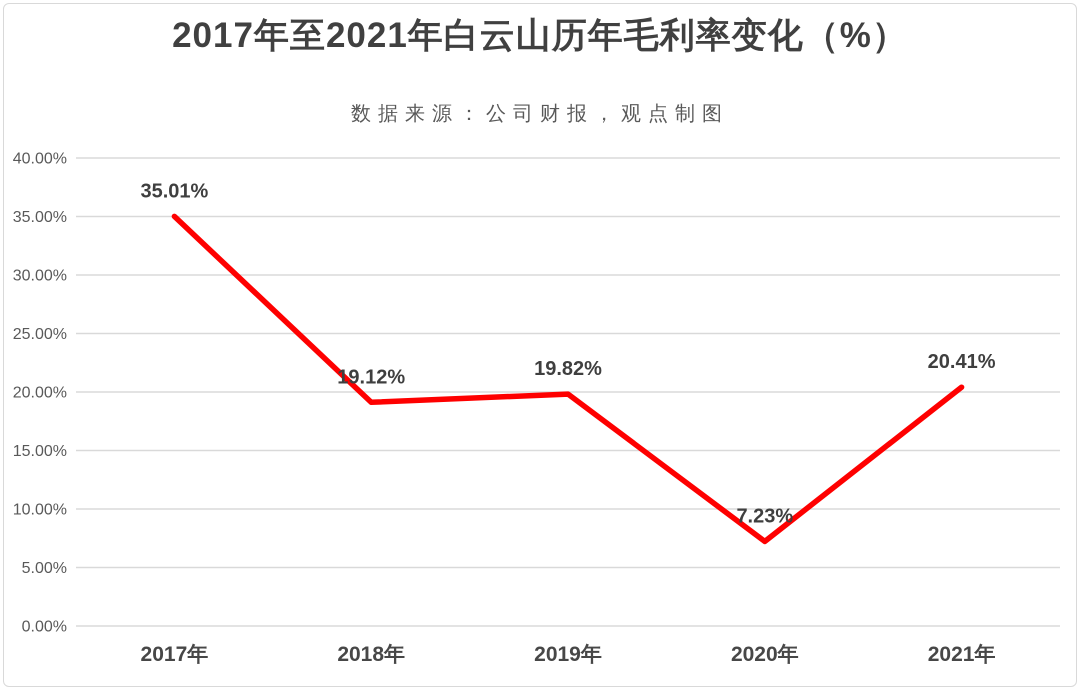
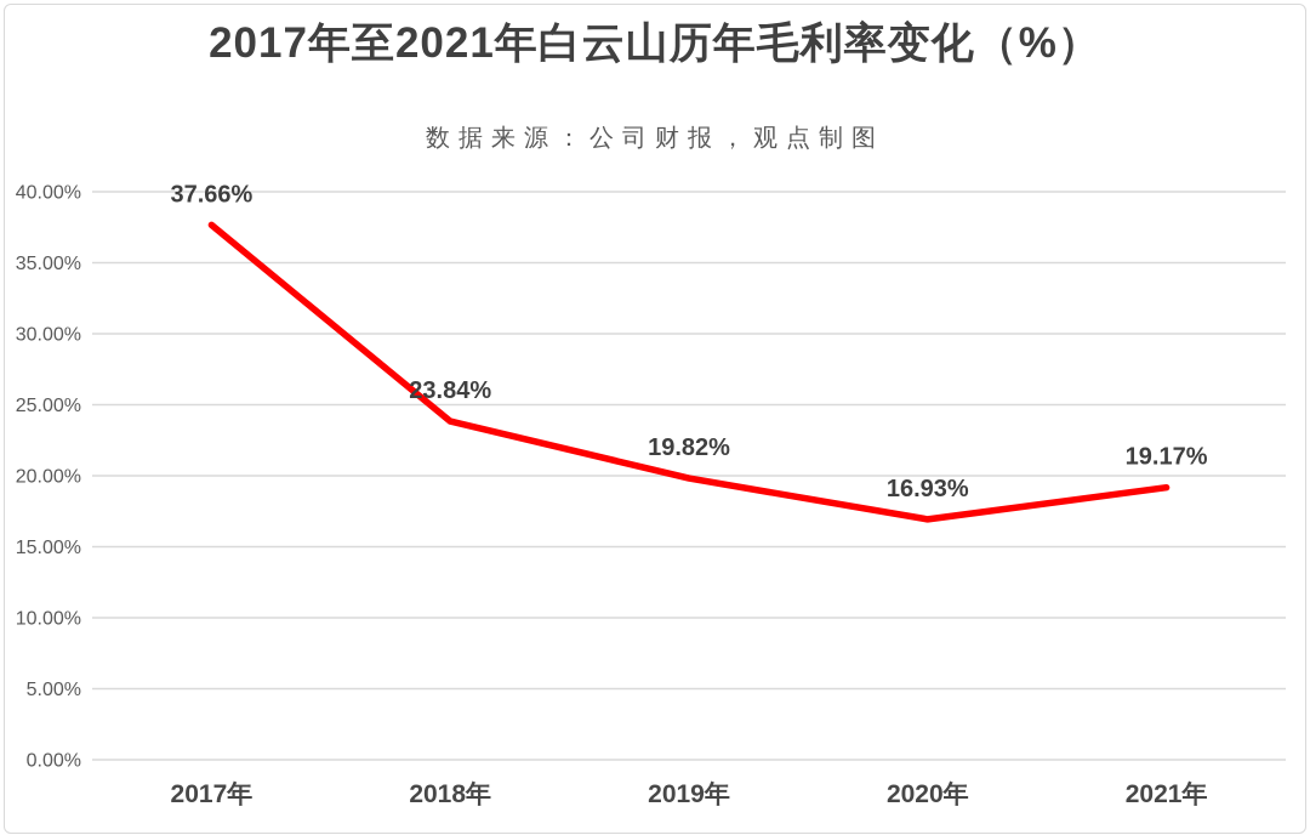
2017年: 35.01% -> 37.66%
2018年: 19.12% -> 23.84%
2020年: 7.23% -> 16.93%
2021年: 20.41% -> 19.17%
